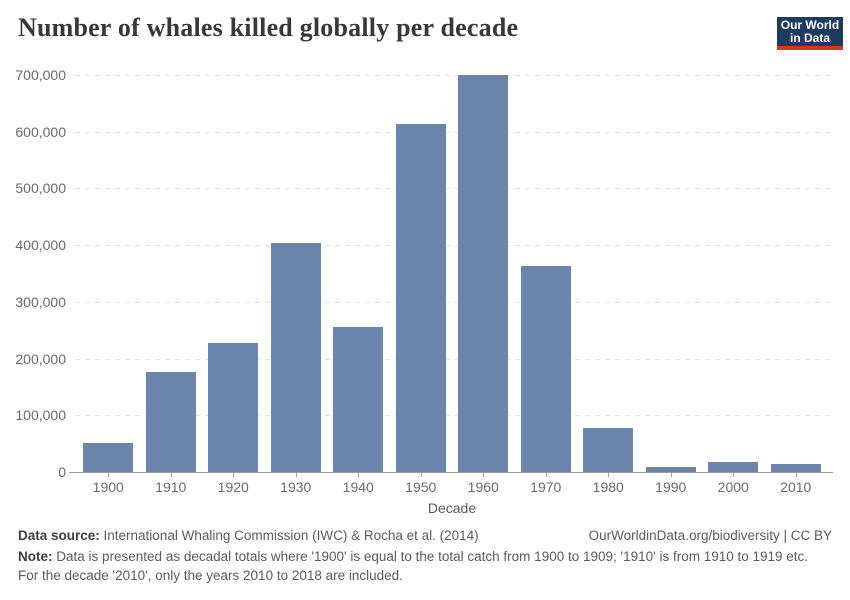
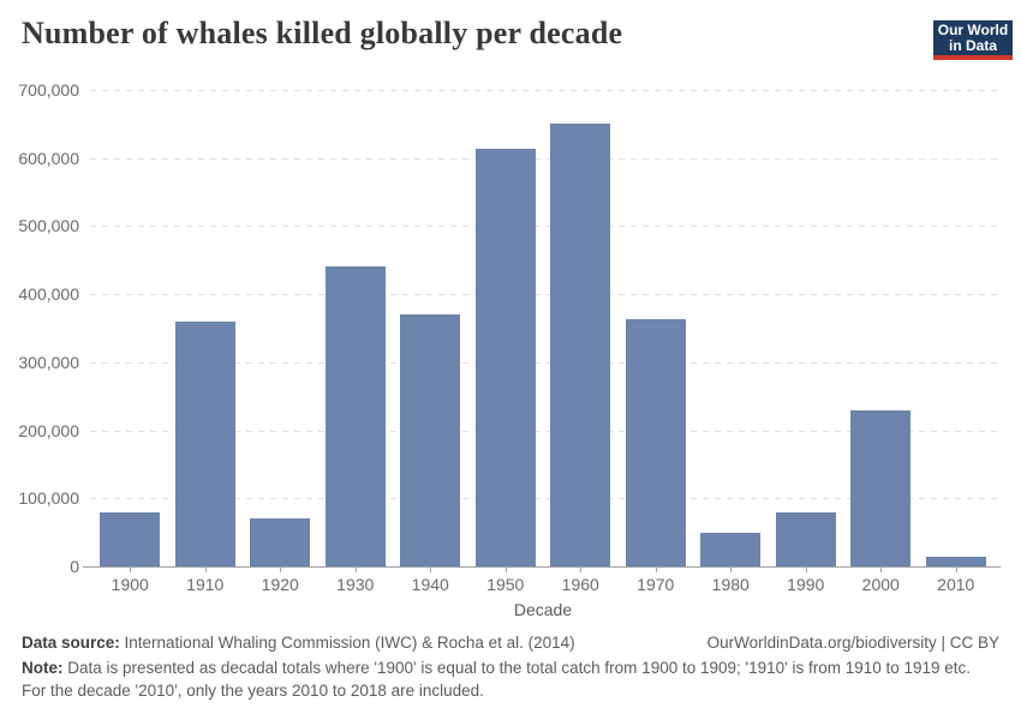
1900: 50000 -> 80000
1910: 180000 -> 360000
1920: 230000 -> 70000
1930: 400000 -> 440000
1940: 260000 -> 370000
1960: 700000 -> 650000
1980: 80000 -> 50000
1990: 10000 -> 80000
2000: 20000 -> 230000
